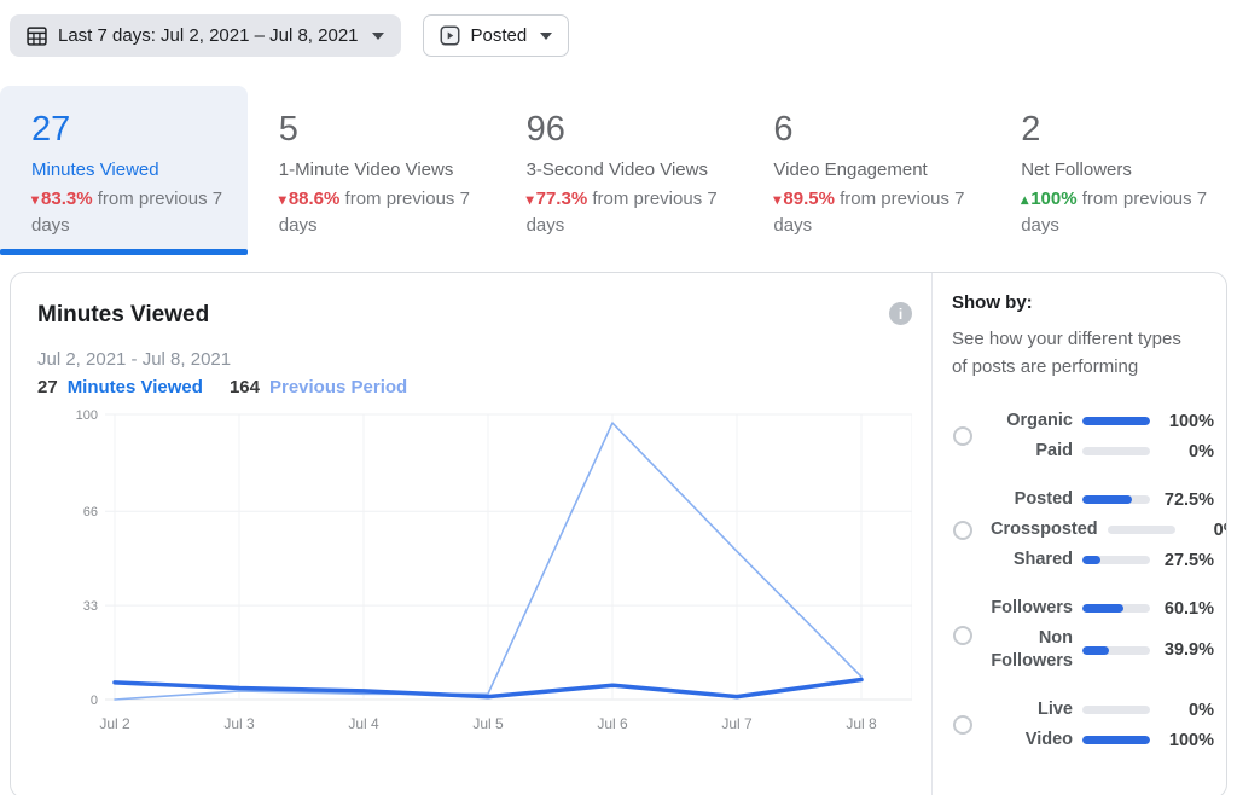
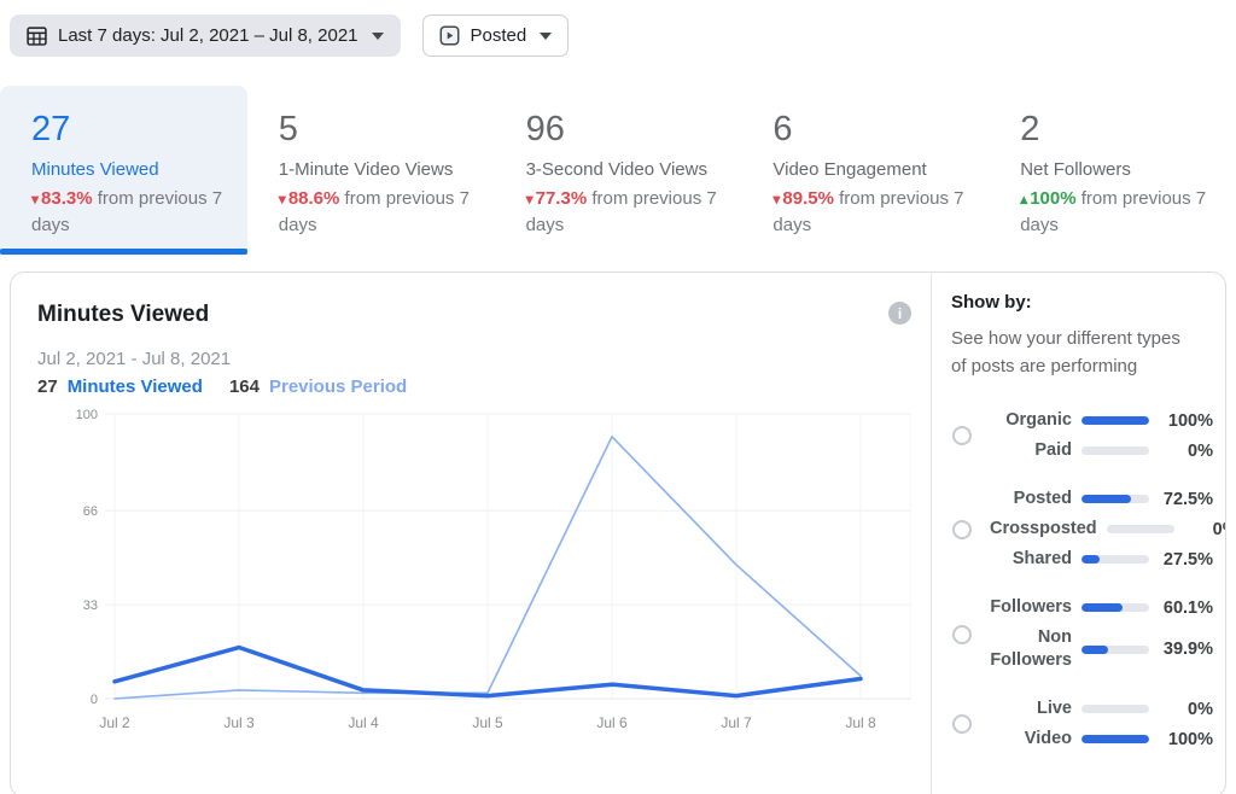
Minutes Viewed/Jul 3: 4 -> 18
Previous Period/Jul 6: 97 -> 92
Previous Period/Jul 7: 52 -> 47
